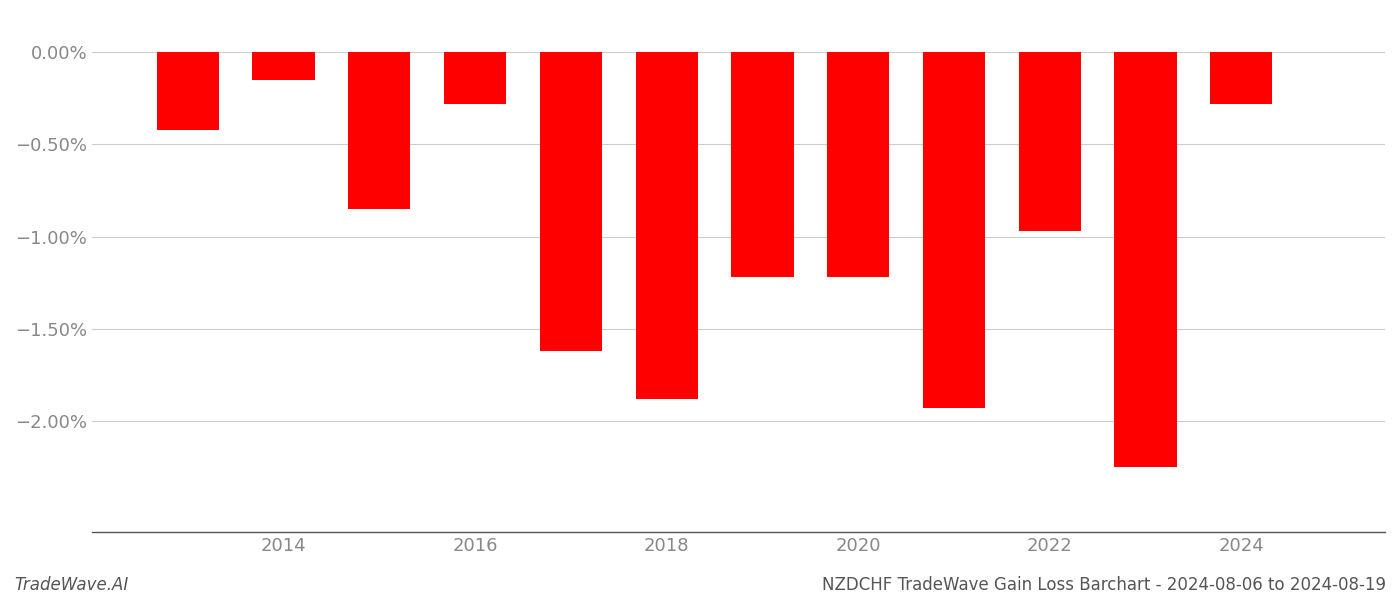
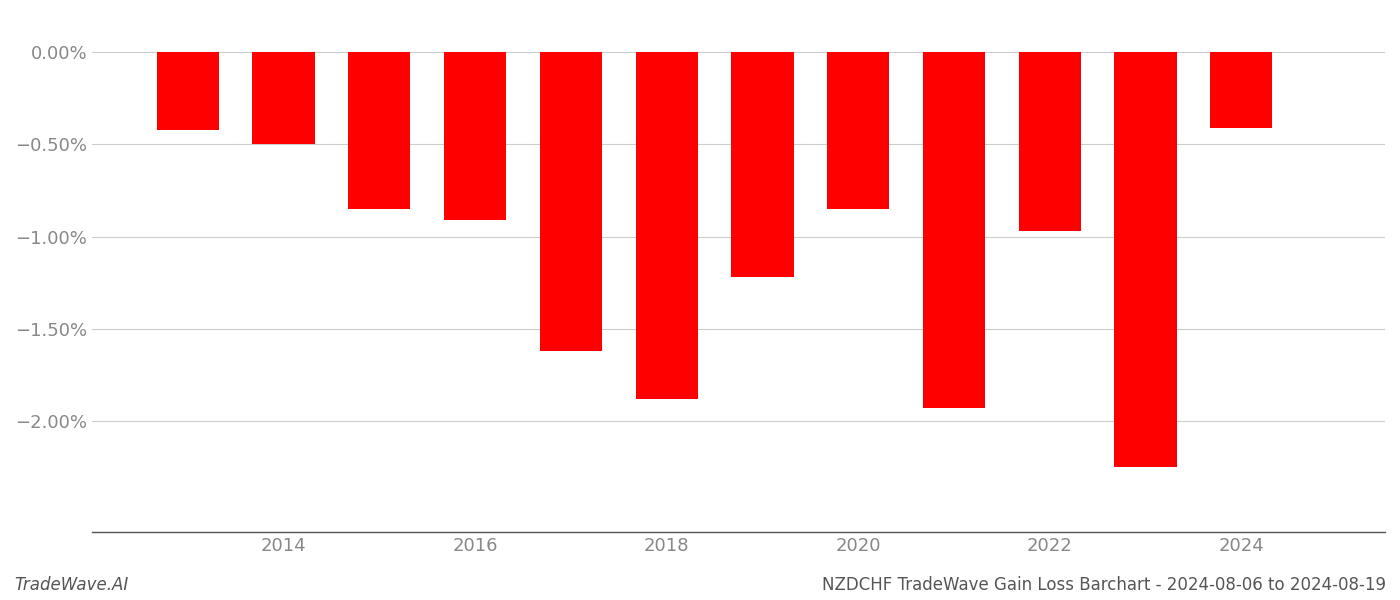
2014: -0.15% -> -0.50%
2016: -0.28% -> -0.91%
2020: -1.22% -> -0.85%
2024: -0.28% -> -0.41%
